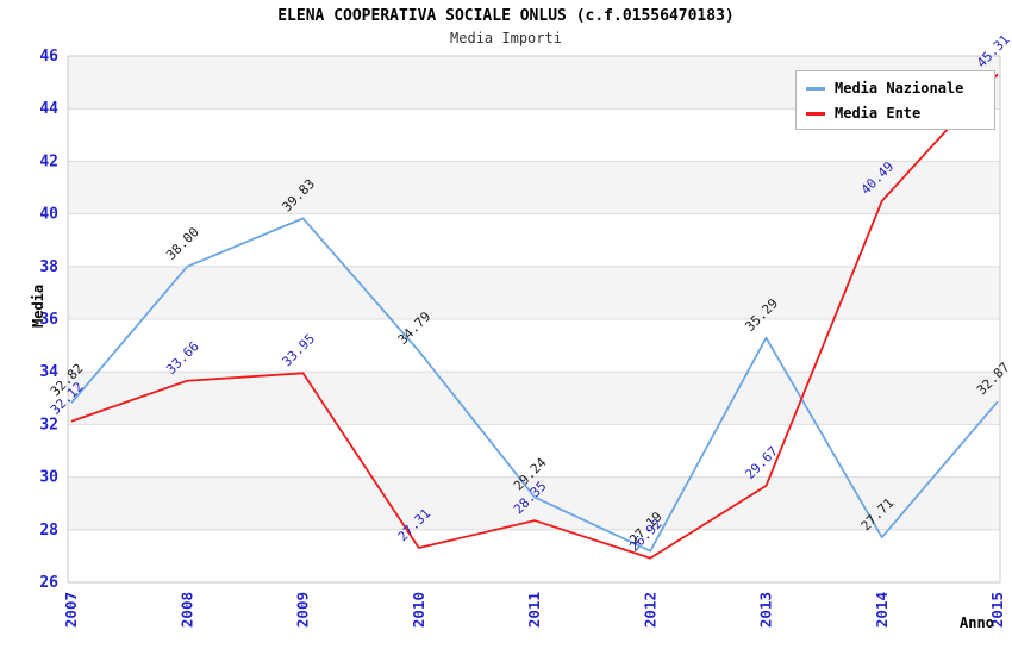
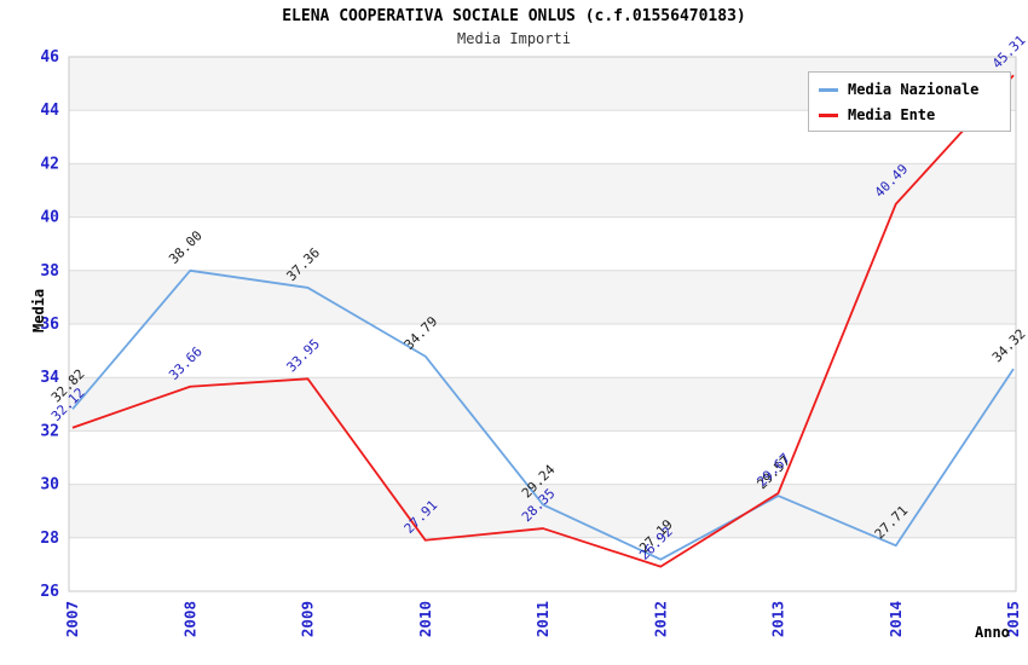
Media Nazionale/2009: 39.83 -> 37.36
Media Ente/2010: 27.31 -> 27.91
Media Nazionale/2013: 35.29 -> 29.57
Media Nazionale/2015: 32.87 -> 34.32
